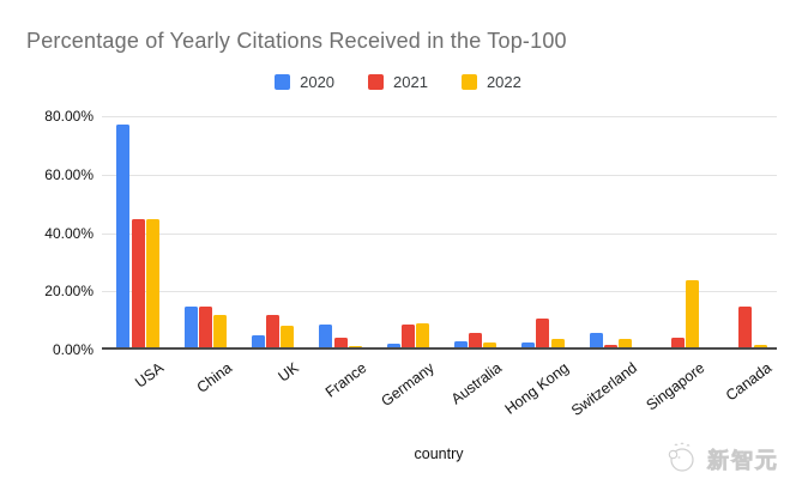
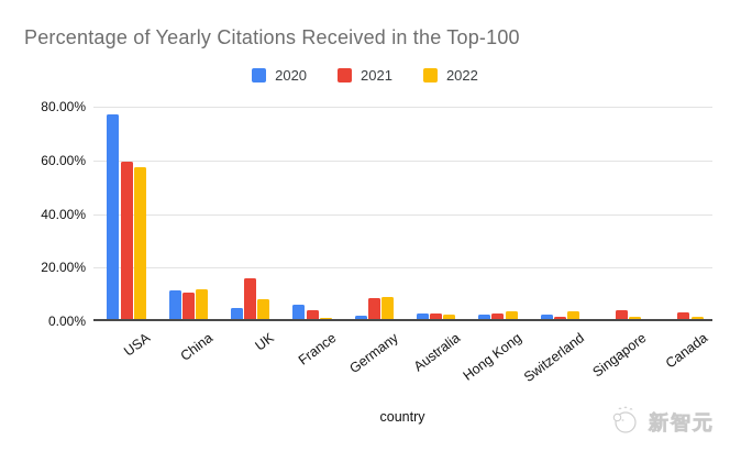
2021/USA: 44% -> 59%
2022/USA: 44% -> 57%
2020/China: 14% -> 11%
2021/China: 14% -> 10%
2021/UK: 11% -> 15%
2020/France: 8% -> 5%
2021/Australia: 5% -> 2%
2021/Hong Kong: 10% -> 2%
2020/Switzerland: 5% -> 2%
2022/Singapore: 23% -> 1%
2021/Canada: 14% -> 2%
